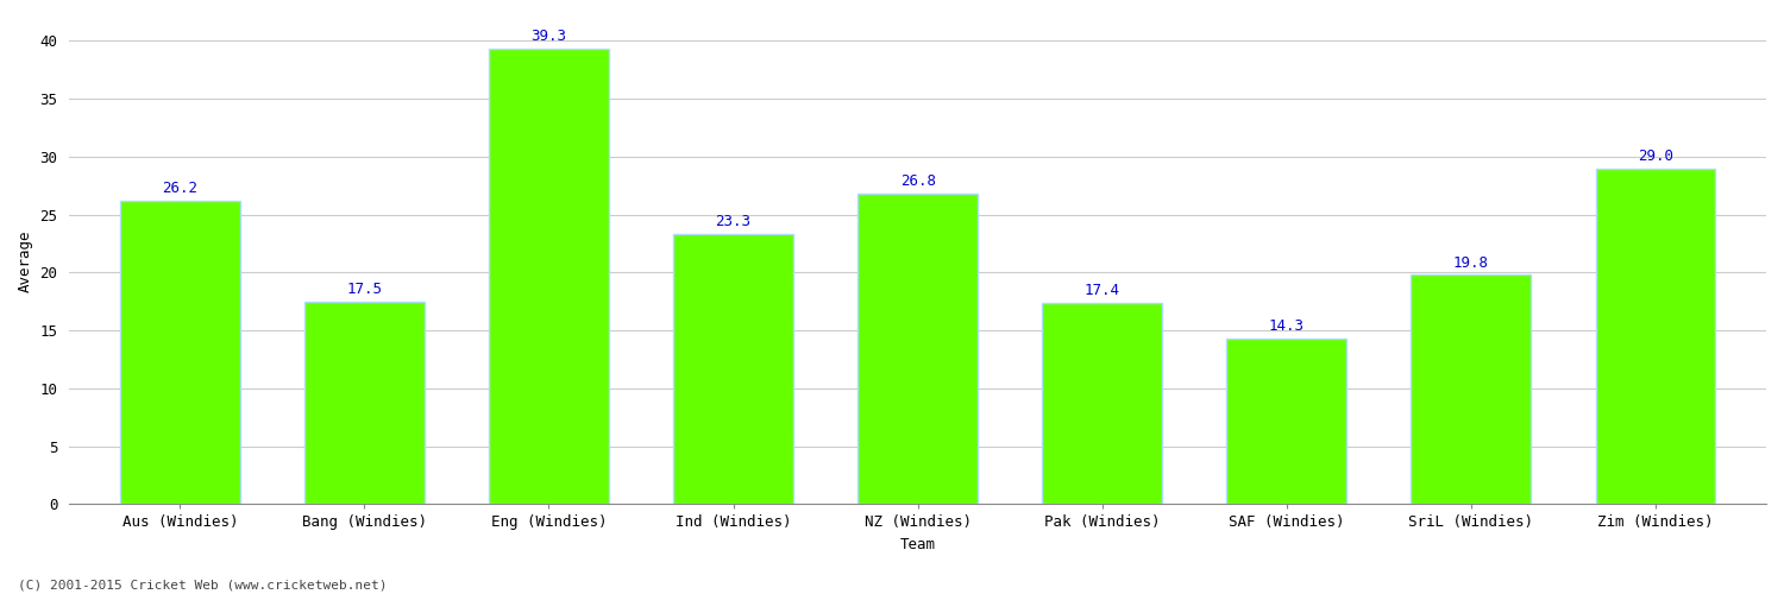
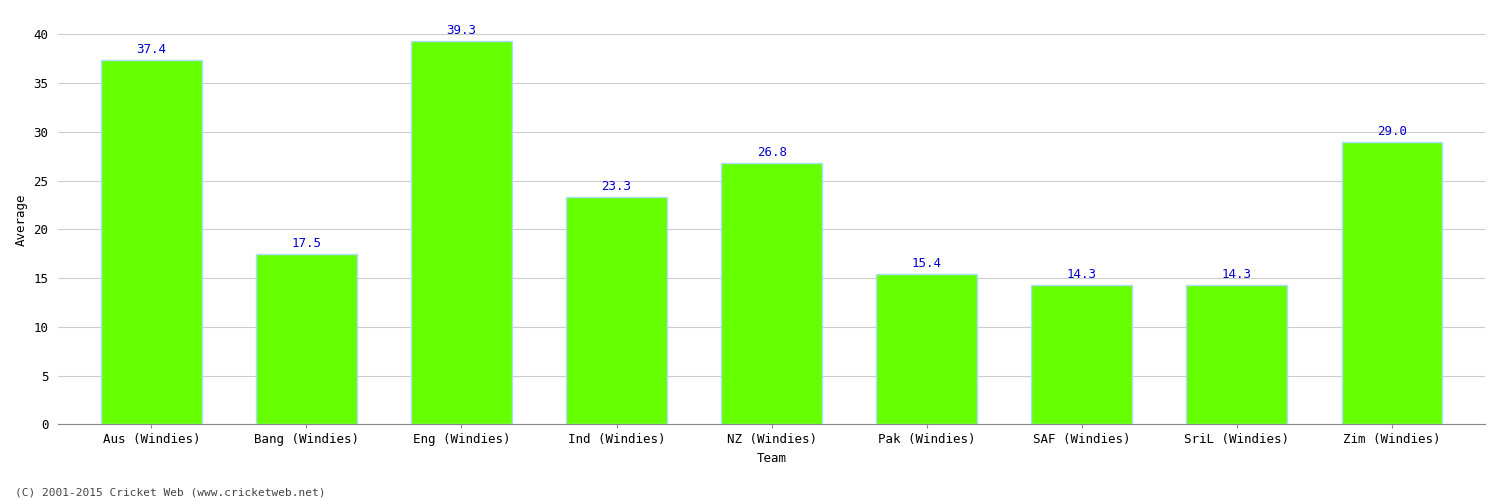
Aus (Windies): 26.2 -> 37.4
Pak (Windies): 17.4 -> 15.4
SriL (Windies): 19.8 -> 14.3
